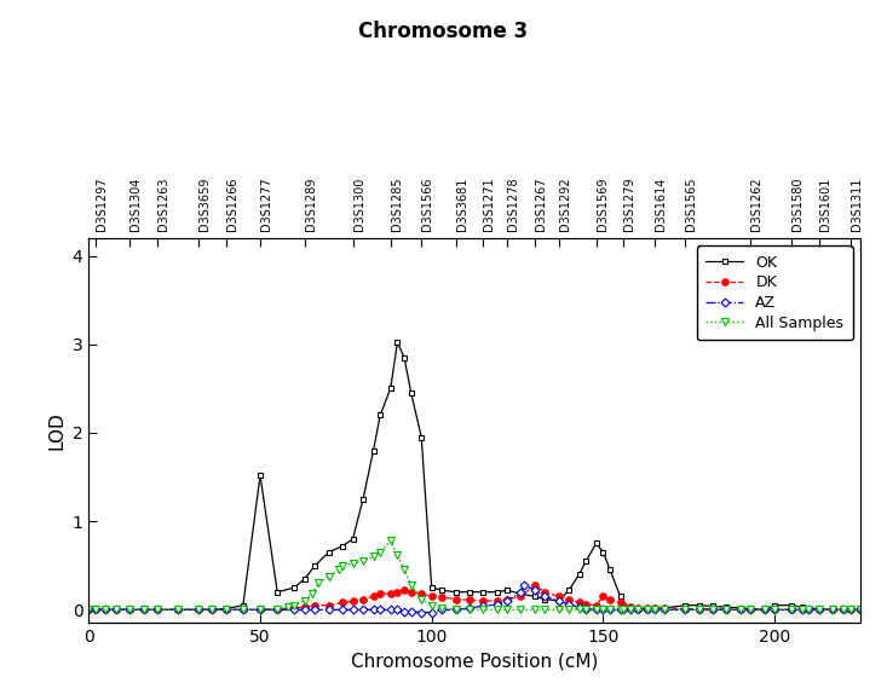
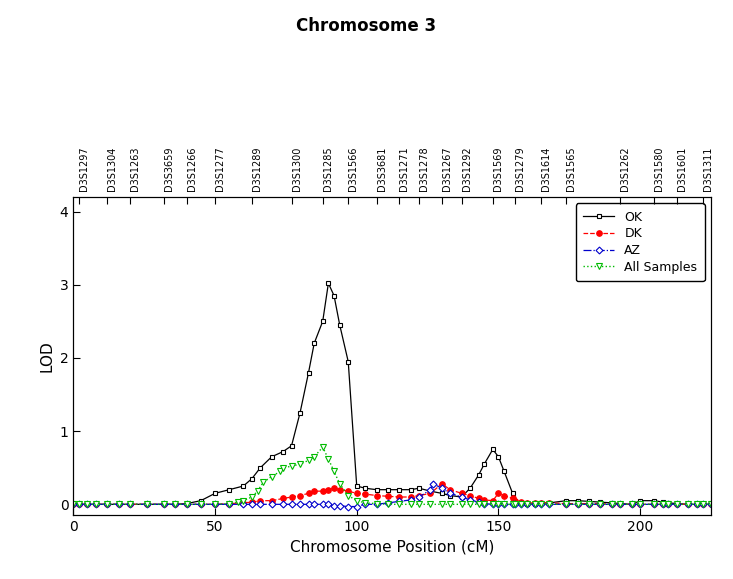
OK/50: 1.52 -> 0.15
